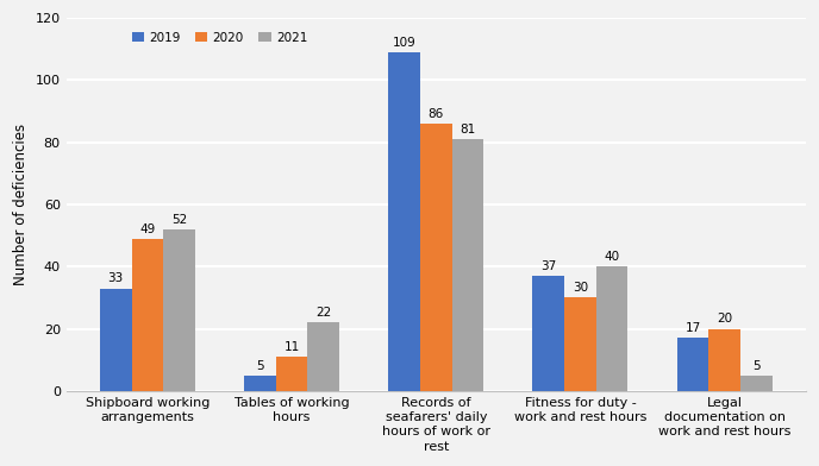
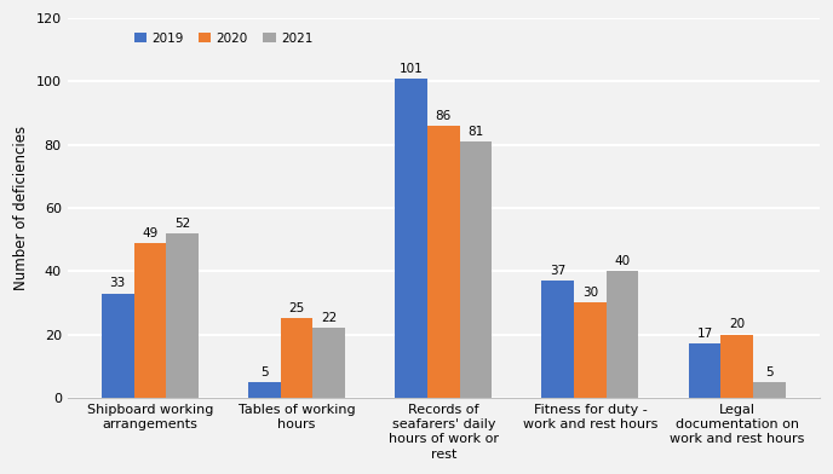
2020/Tables of working hours: 11 -> 25
2019/Records of seafarers' daily hours of work or rest: 109 -> 101
